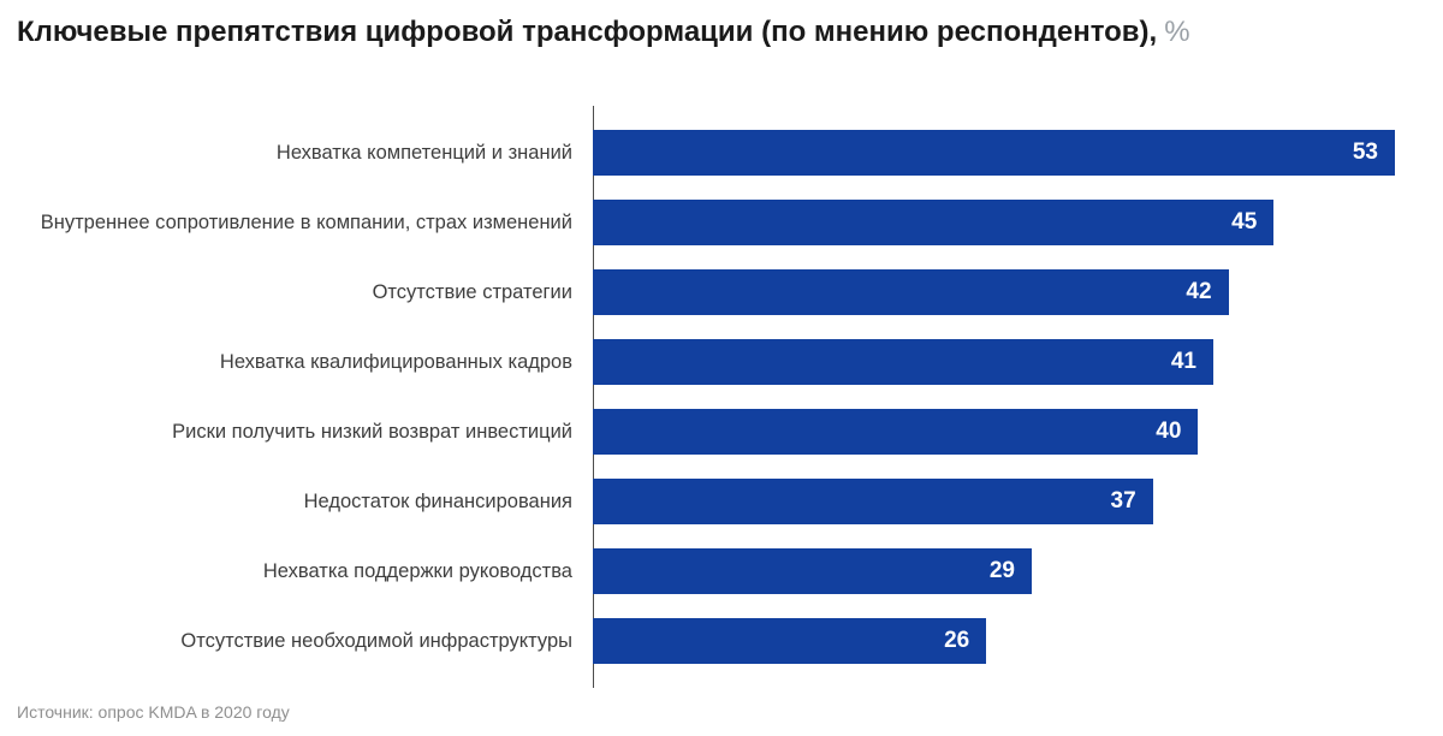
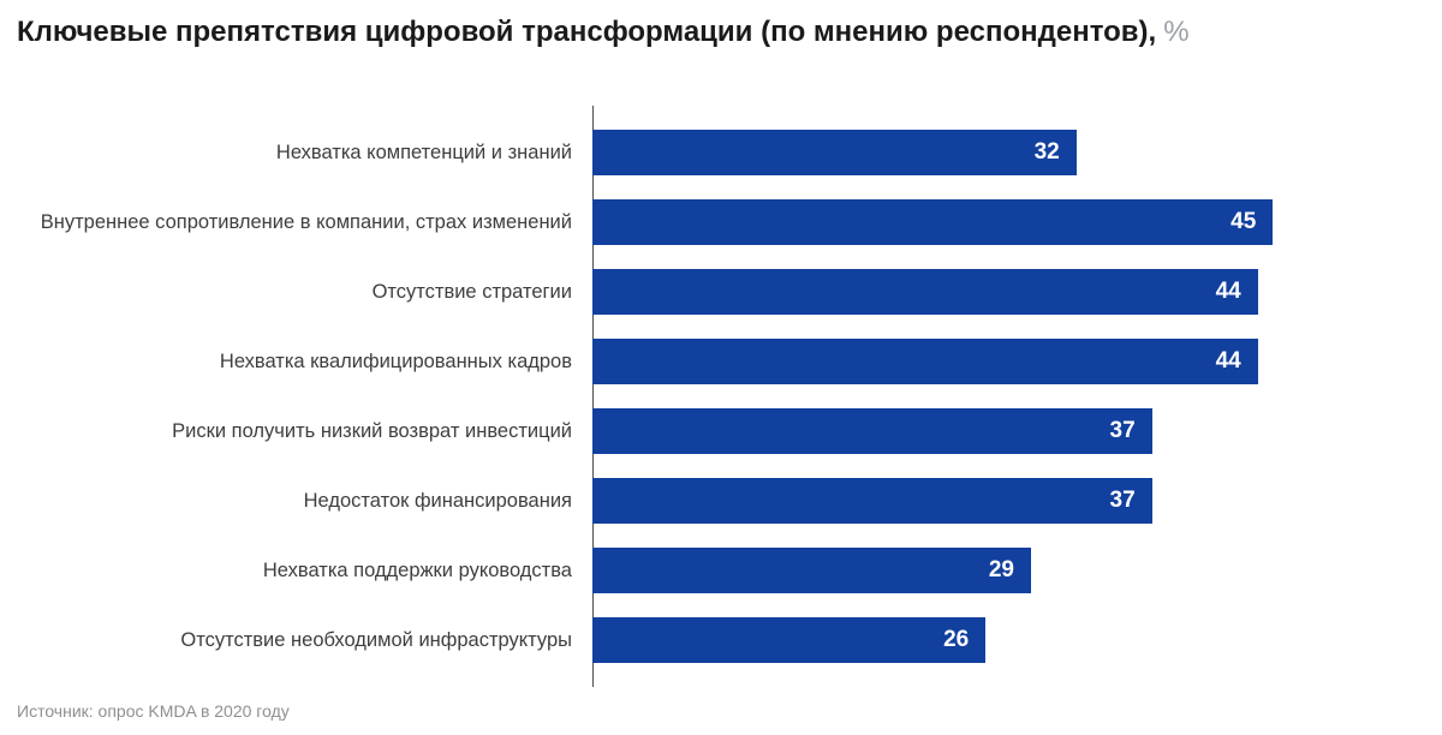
Нехватка компетенций и знаний: 53 -> 32
Отсутствие стратегии: 42 -> 44
Нехватка квалифицированных кадров: 41 -> 44
Риски получить низкий возврат инвестиций: 40 -> 37
